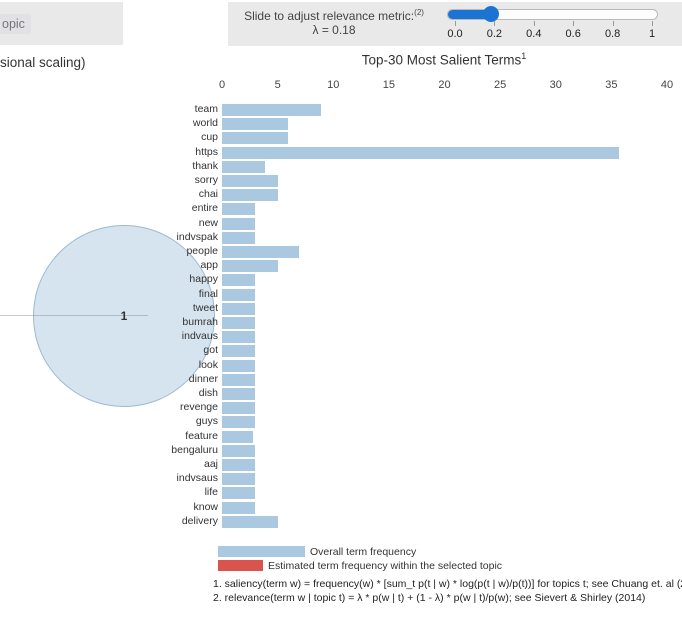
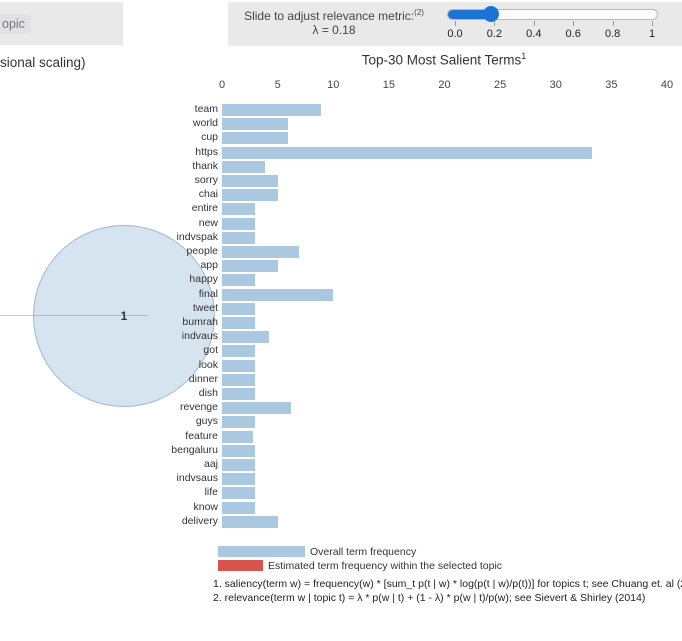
https: 35.7 -> 33.3
final: 3.0 -> 10.0
indvaus: 3.0 -> 4.2
revenge: 3.0 -> 6.2
